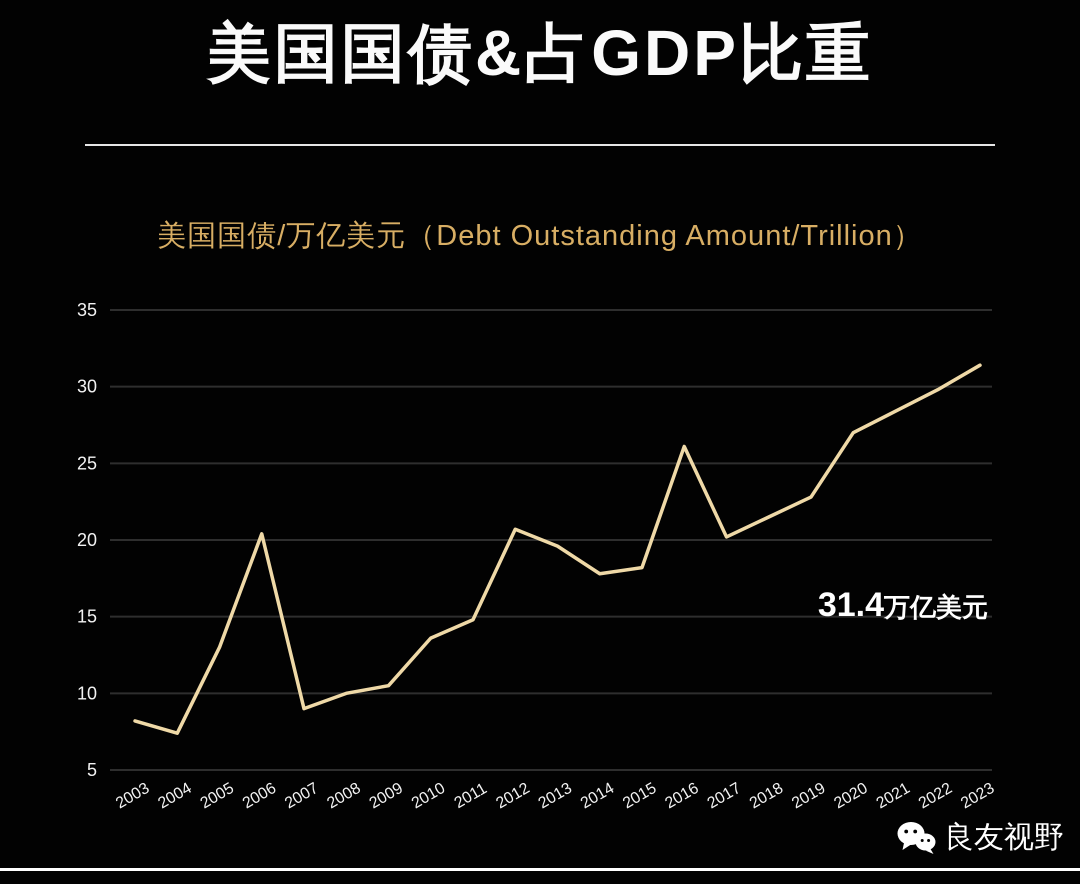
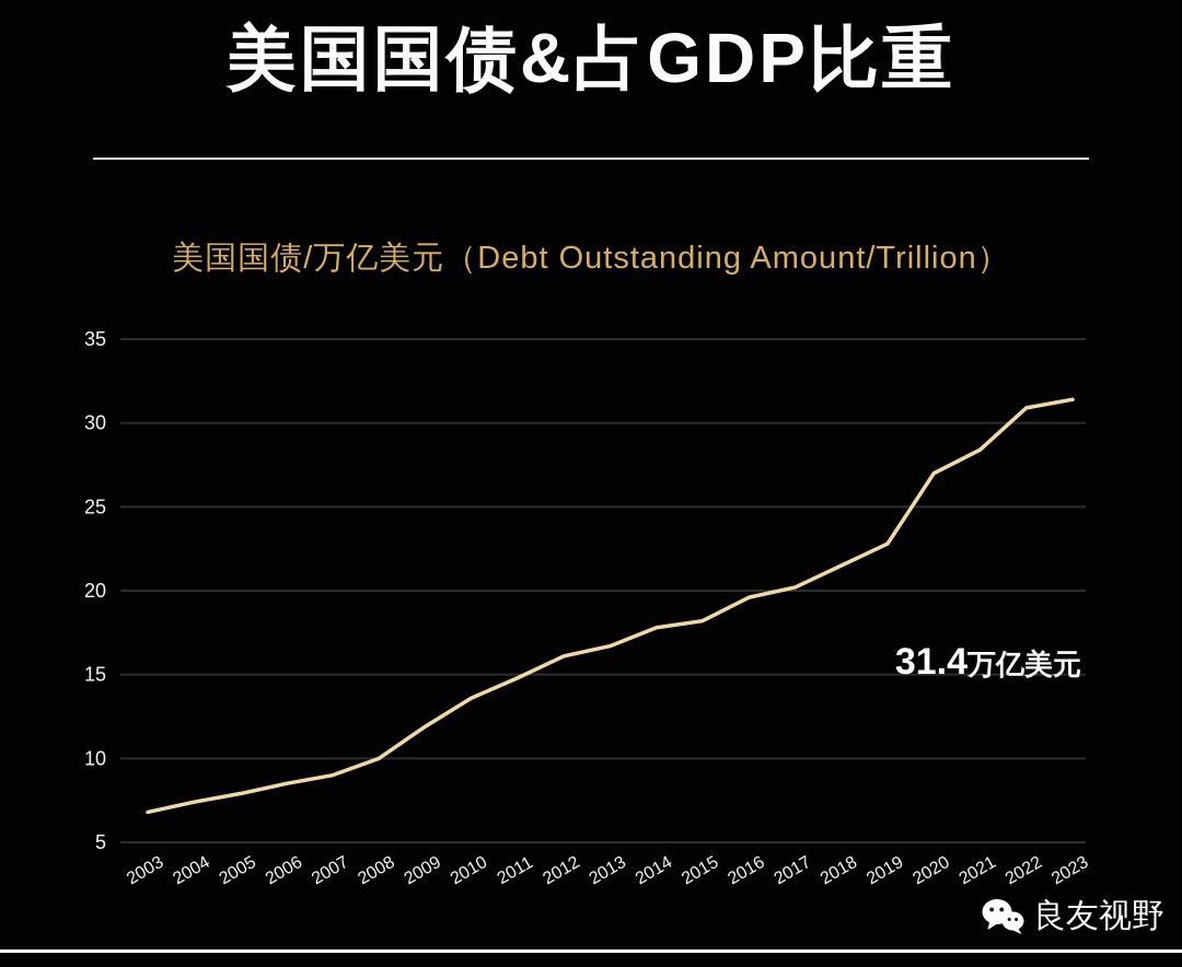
2003: 8.2 -> 6.8
2005: 13.0 -> 7.9
2006: 20.4 -> 8.5
2009: 10.5 -> 11.9
2012: 20.7 -> 16.1
2013: 19.6 -> 16.7
2016: 26.1 -> 19.6
2022: 29.8 -> 30.9
